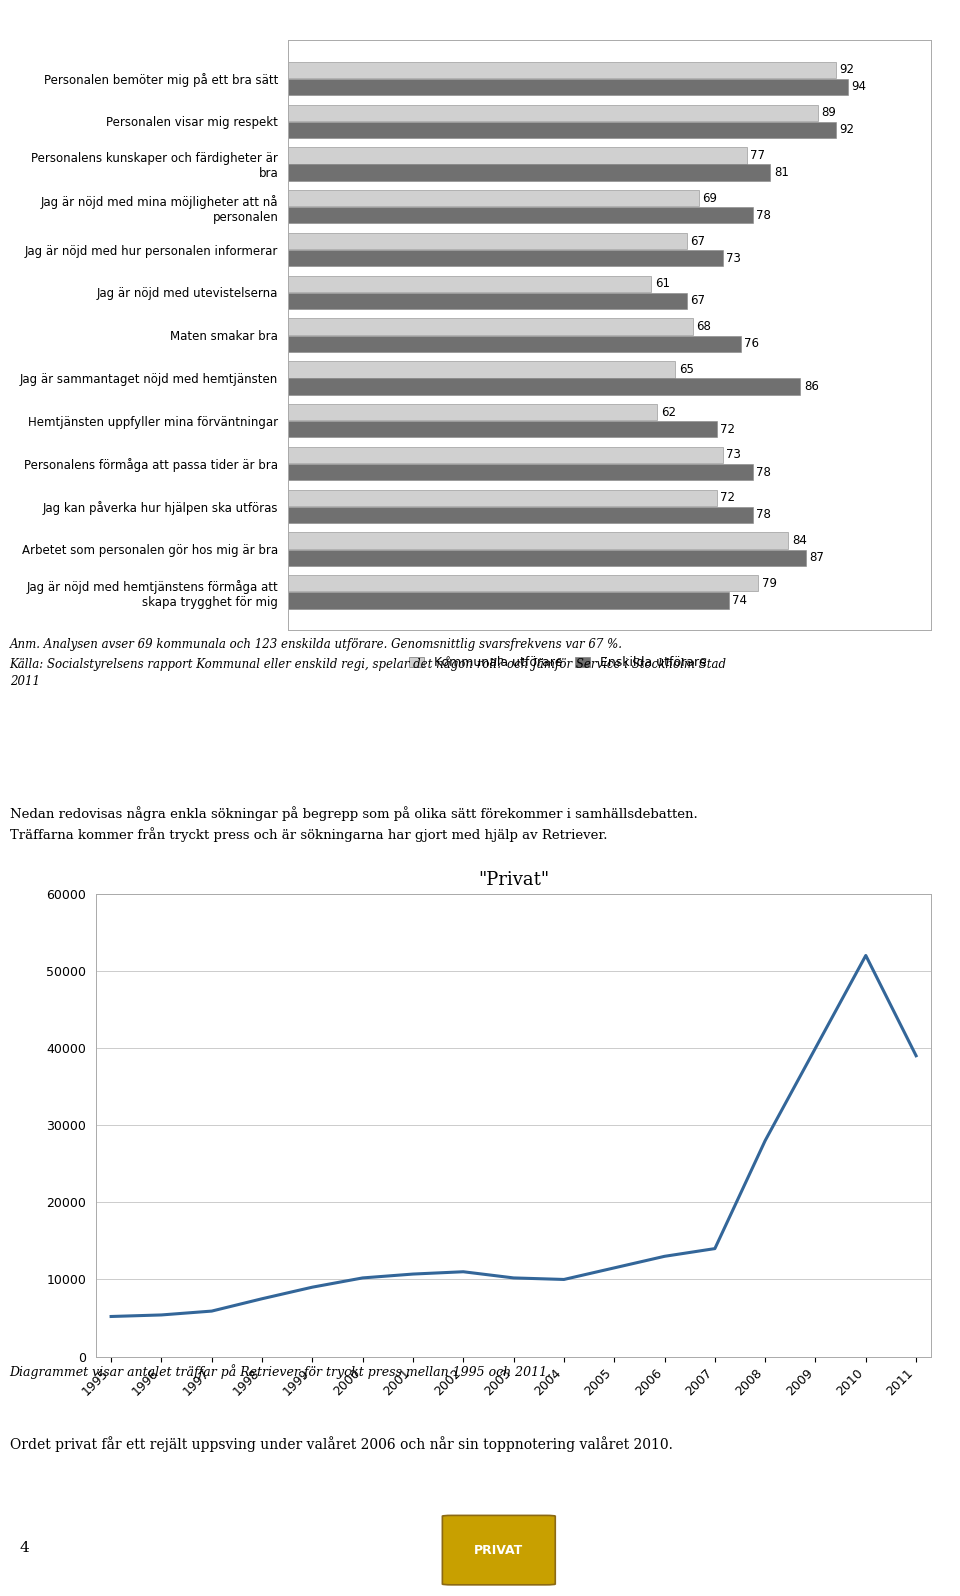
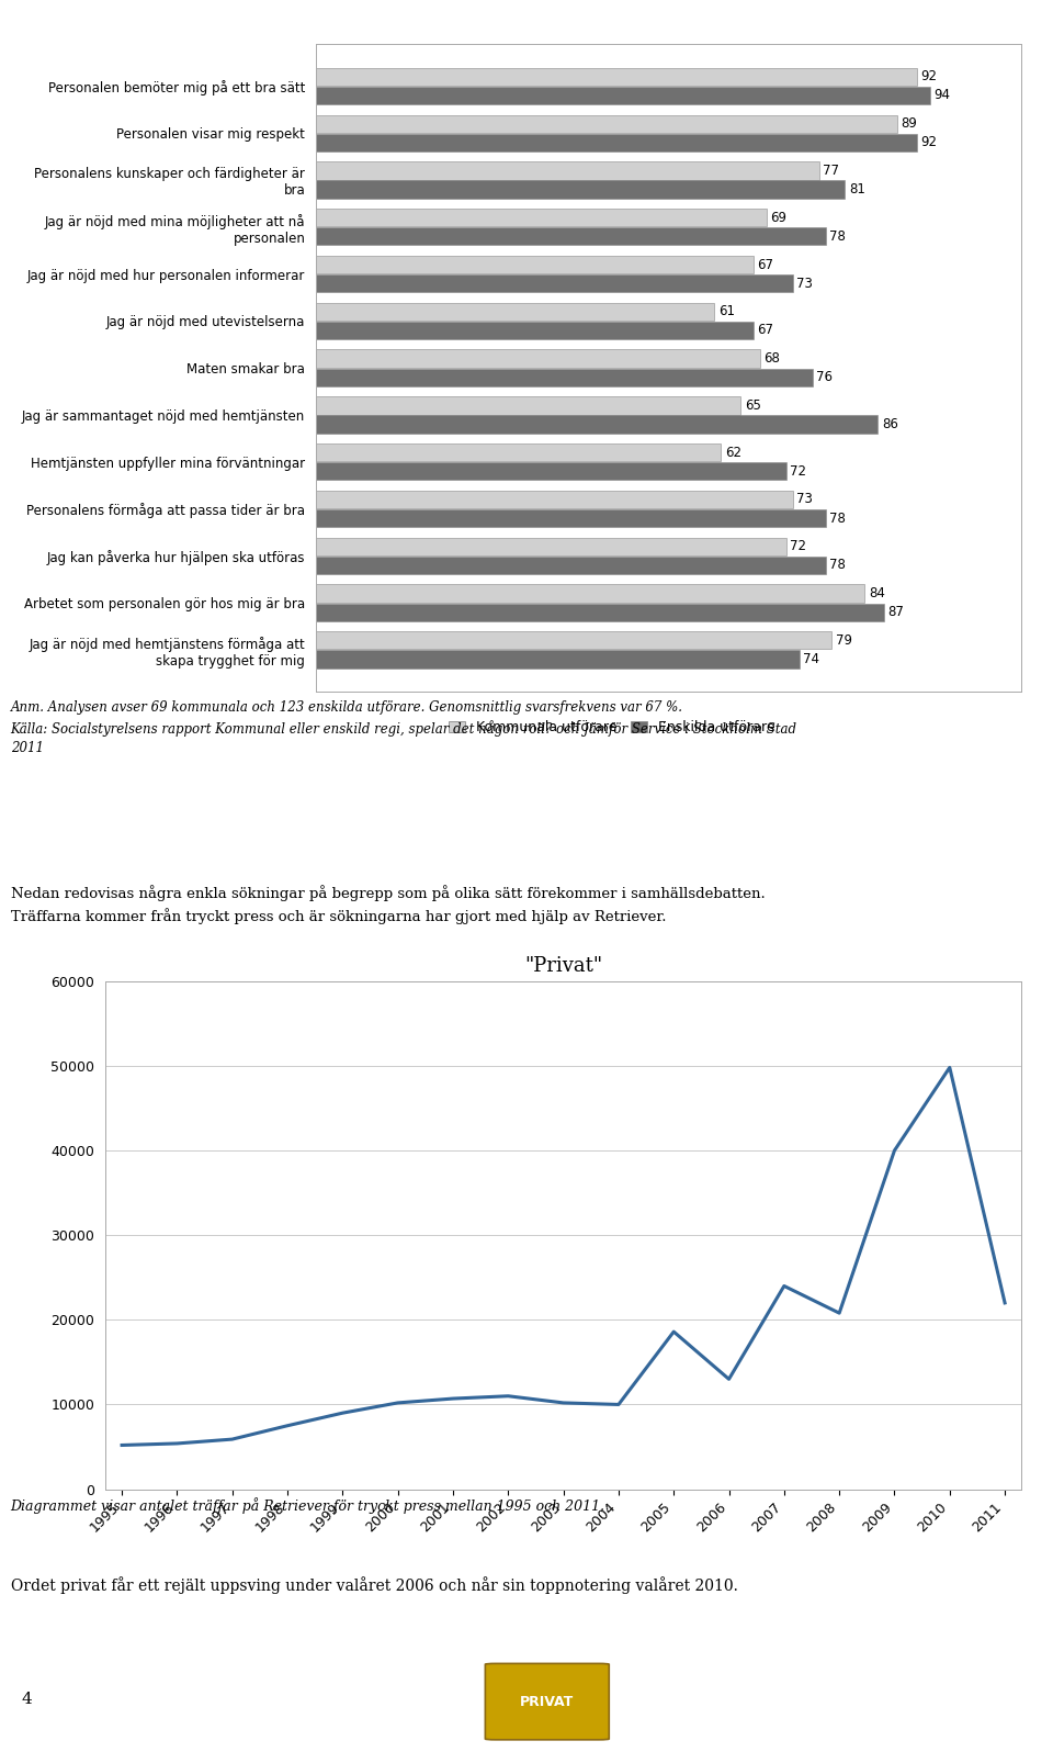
"Privat"/2005: 11500 -> 18600
"Privat"/2007: 14000 -> 24000
"Privat"/2008: 28000 -> 20800
"Privat"/2010: 52000 -> 49800
"Privat"/2011: 39000 -> 22000
